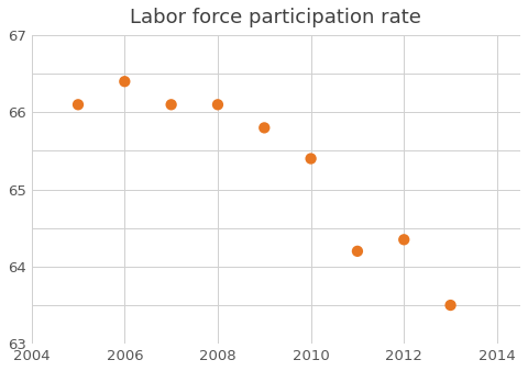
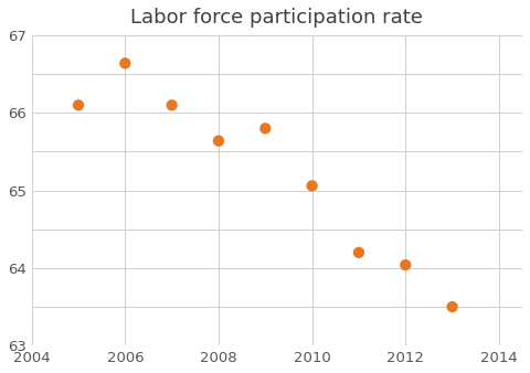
2006: 66.40 -> 66.64
2008: 66.10 -> 65.64
2010: 65.40 -> 65.06
2012: 64.35 -> 64.04
